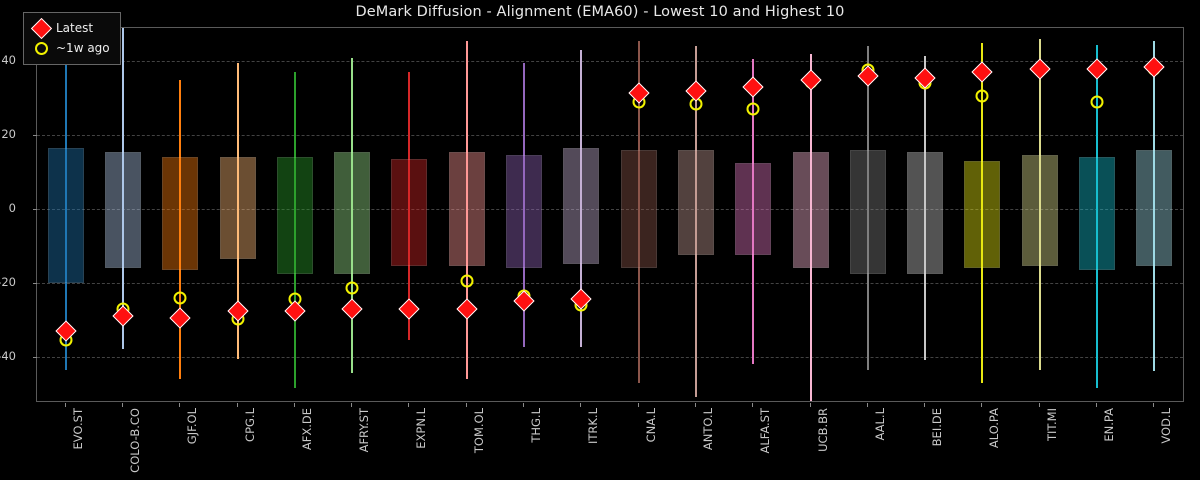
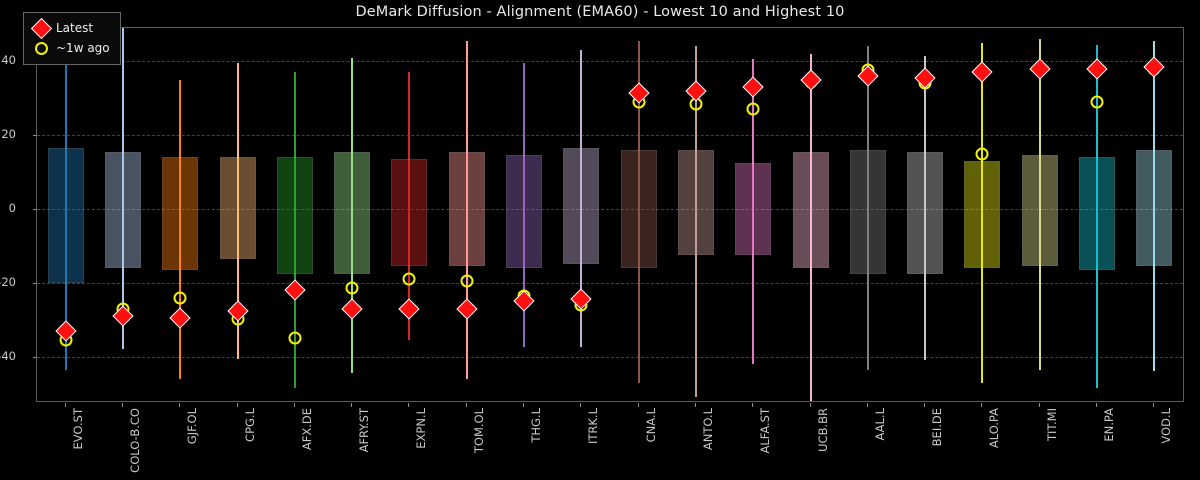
Latest/AFX.DE: -28 -> -22
~1w ago/AFX.DE: -24 -> -35
~1w ago/EXPN.L: -27 -> -19
~1w ago/ALO.PA: 30 -> 15
